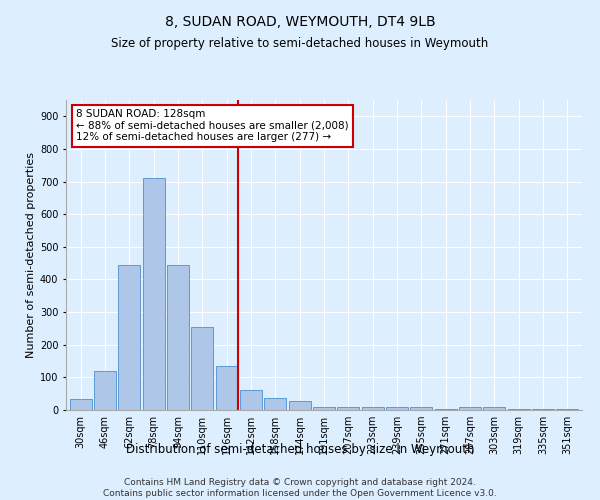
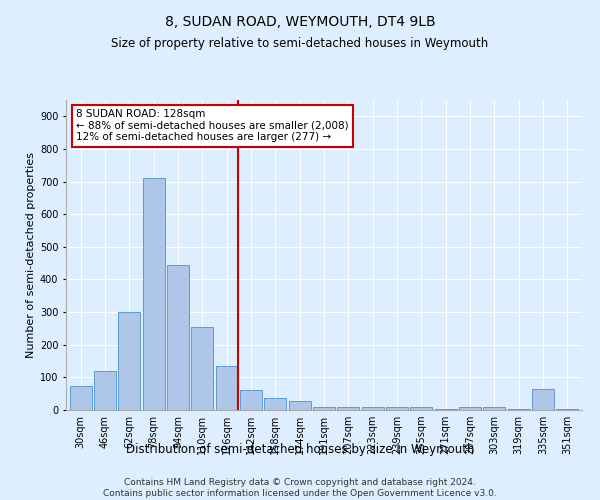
30sqm: 35 -> 75
62sqm: 445 -> 300
335sqm: 2 -> 65
